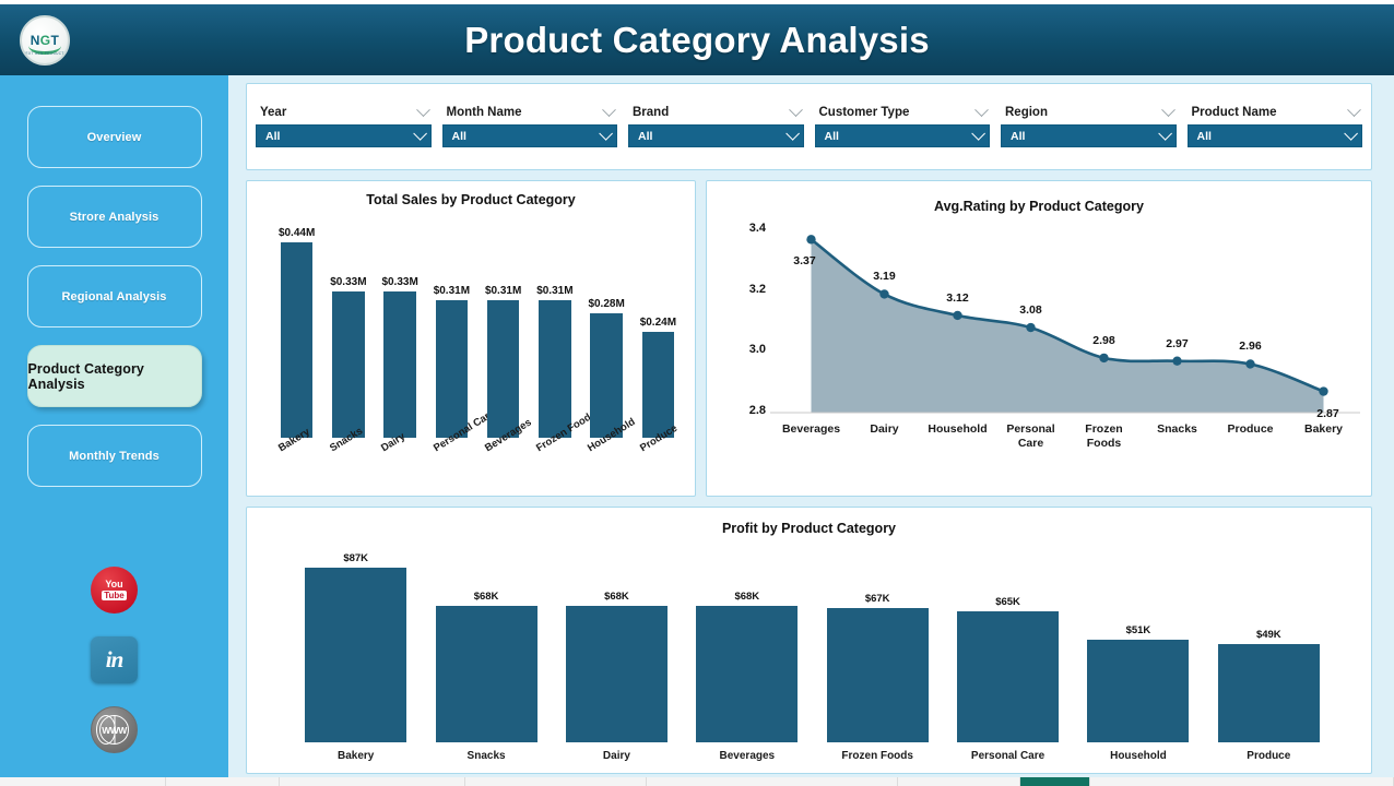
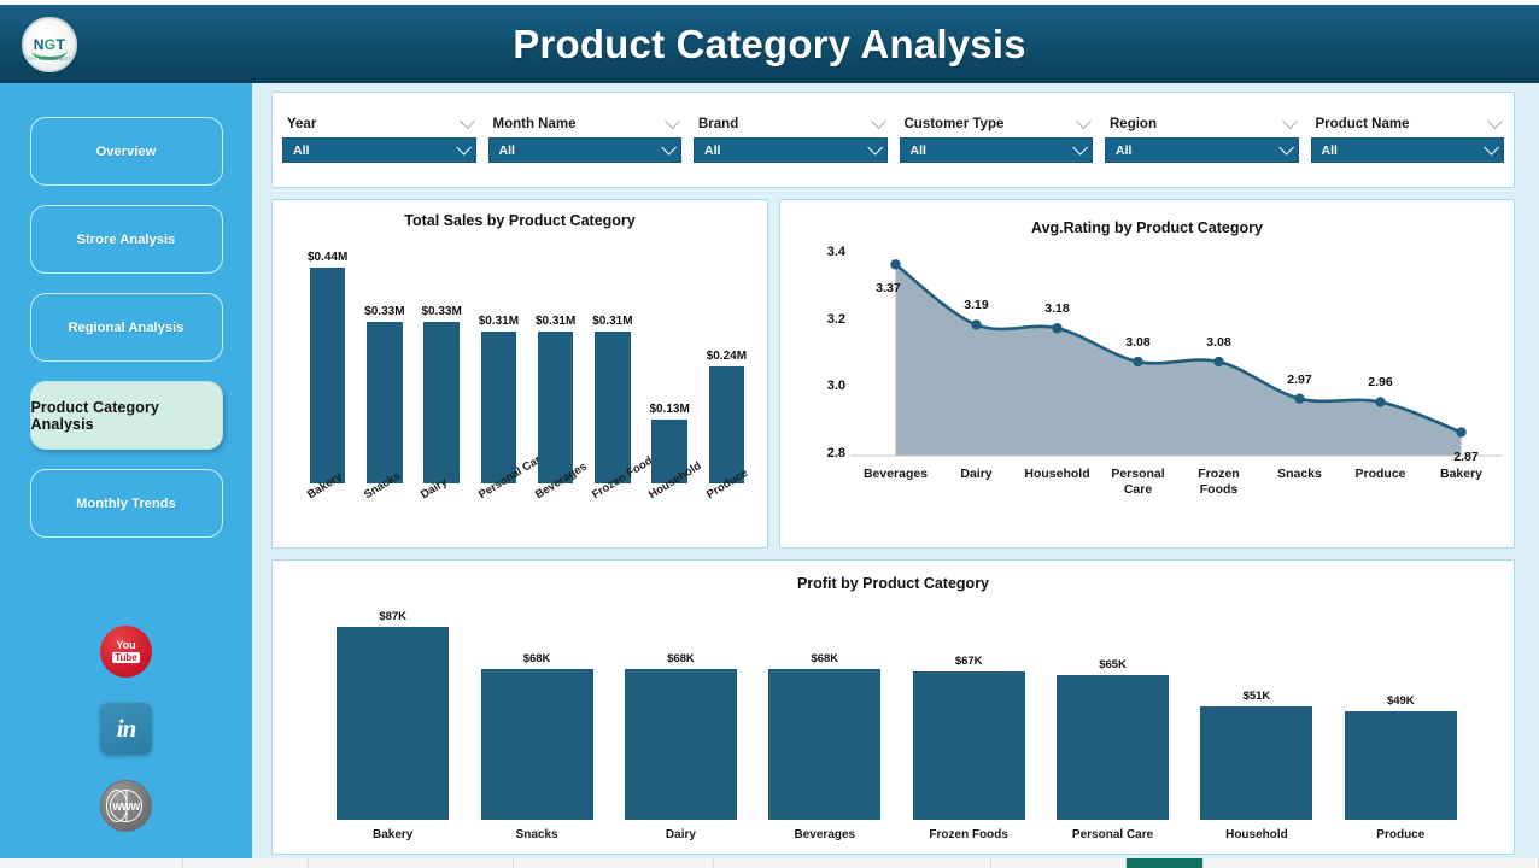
Total Sales by Product Category/Household: $0.28M -> $0.13M
Avg.Rating by Product Category/Household: 3.12 -> 3.18
Avg.Rating by Product Category/Frozen Foods: 2.98 -> 3.08
